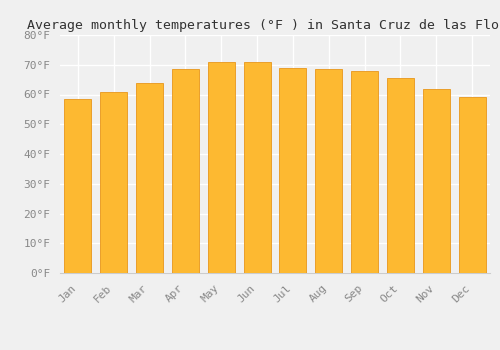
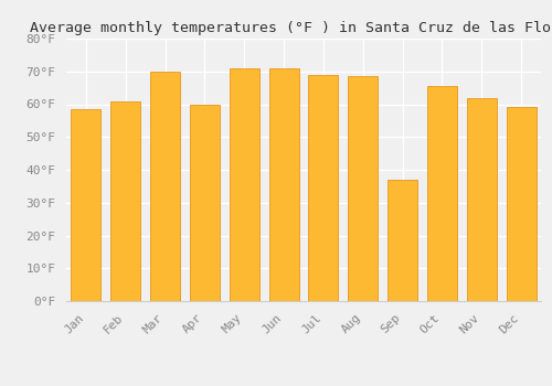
Mar: 64.0°F -> 70.0°F
Apr: 68.5°F -> 60.0°F
Sep: 68.0°F -> 37.0°F
